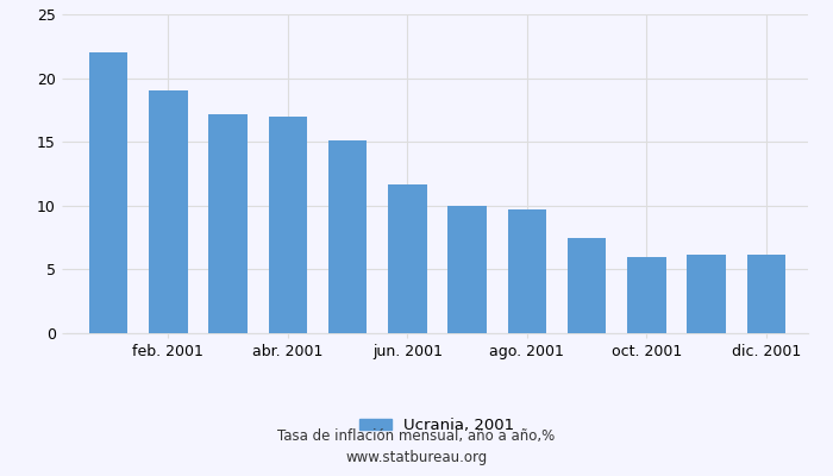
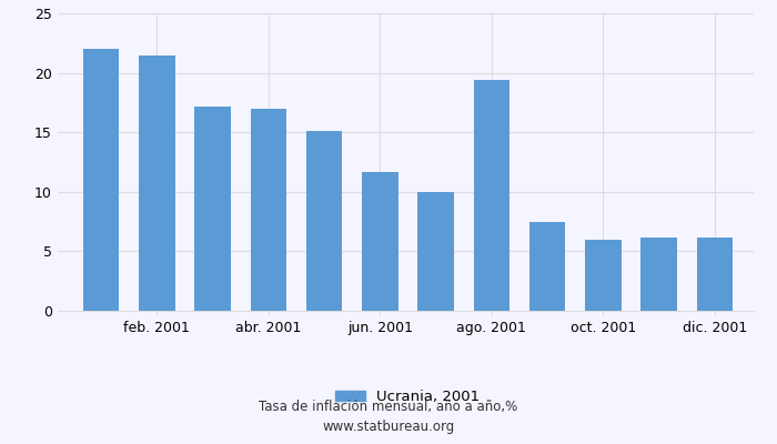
feb. 2001: 19.0 -> 21.5
ago. 2001: 9.7 -> 19.4
